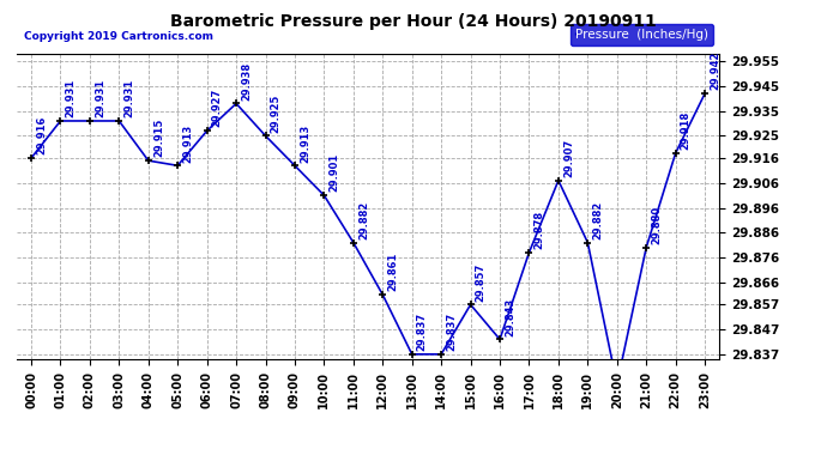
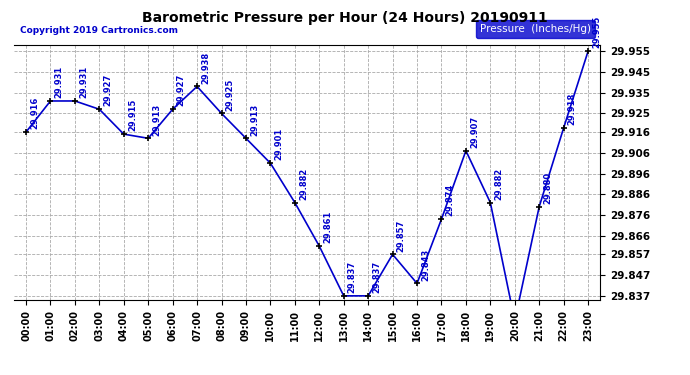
03:00: 29.931 -> 29.927
17:00: 29.878 -> 29.874
23:00: 29.942 -> 29.955
